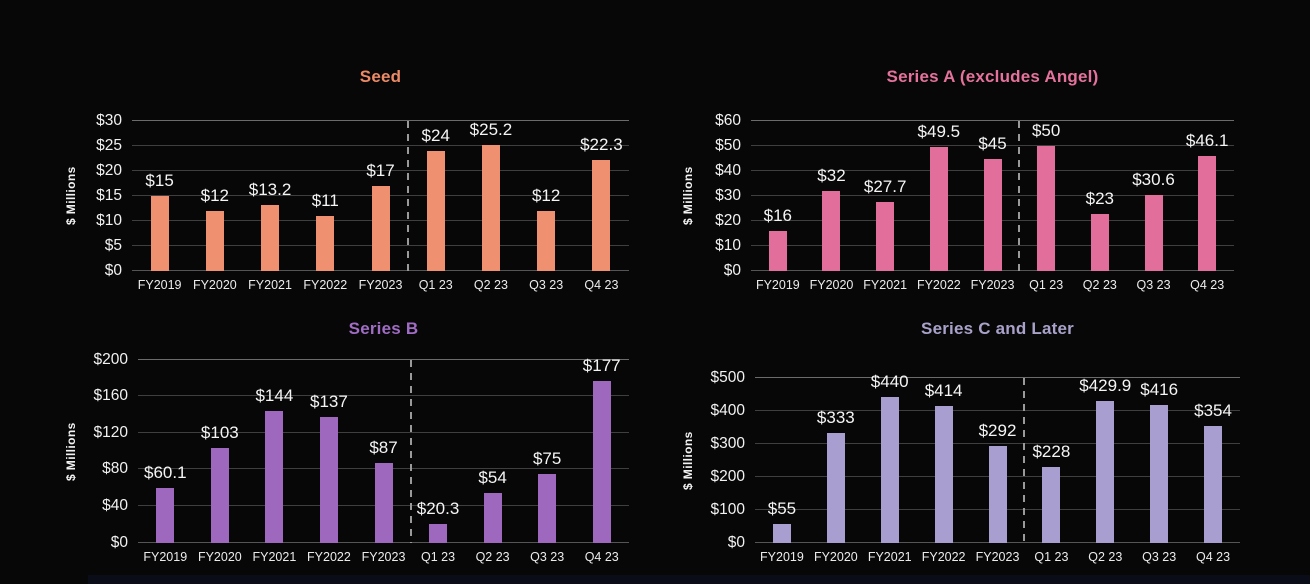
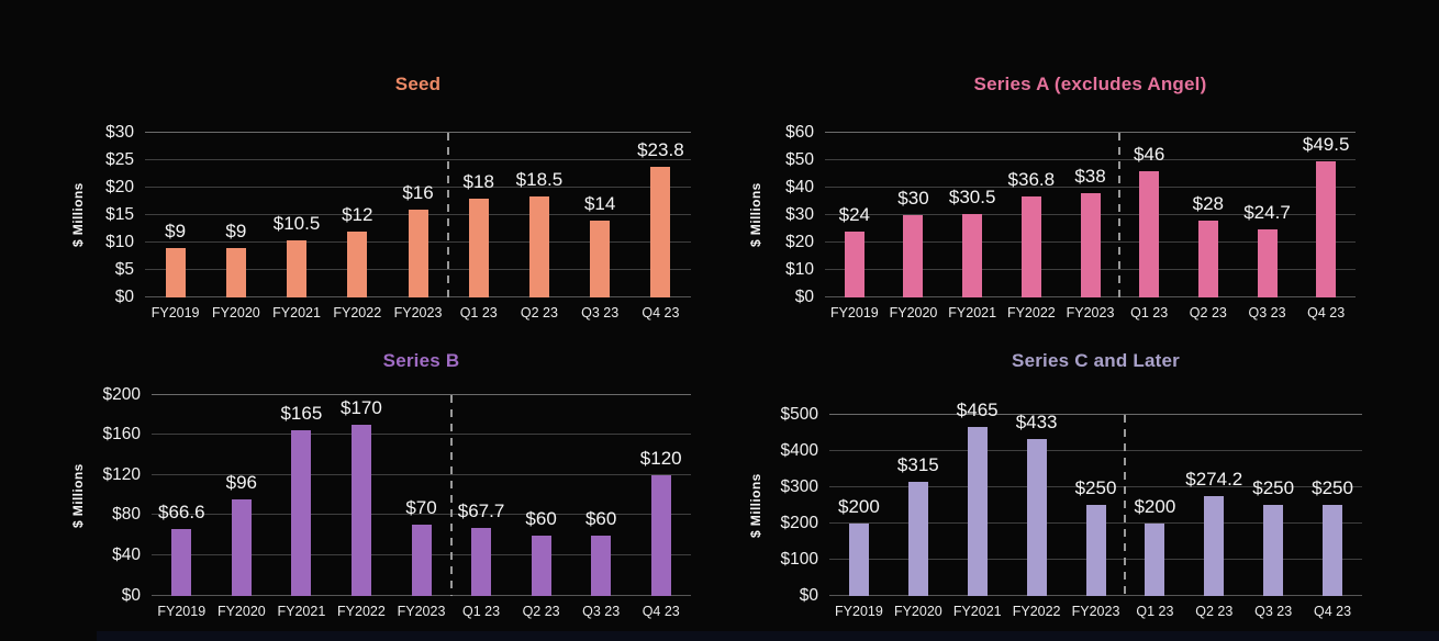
Seed/FY2019: $15 -> $9
Seed/FY2020: $12 -> $9
Seed/FY2021: $13.2 -> $10.5
Seed/FY2022: $11 -> $12
Seed/FY2023: $17 -> $16
Seed/Q1 23: $24 -> $18
Seed/Q2 23: $25.2 -> $18.5
Seed/Q3 23: $12 -> $14
Seed/Q4 23: $22.3 -> $23.8
Series A (excludes Angel)/FY2019: $16 -> $24
Series A (excludes Angel)/FY2020: $32 -> $30
Series A (excludes Angel)/FY2021: $27.7 -> $30.5
Series A (excludes Angel)/FY2022: $49.5 -> $36.8
Series A (excludes Angel)/FY2023: $45 -> $38
Series A (excludes Angel)/Q1 23: $50 -> $46
Series A (excludes Angel)/Q2 23: $23 -> $28
Series A (excludes Angel)/Q3 23: $30.6 -> $24.7
Series A (excludes Angel)/Q4 23: $46.1 -> $49.5
Series B/FY2019: $60.1 -> $66.6
Series B/FY2020: $103 -> $96
Series B/FY2021: $144 -> $165
Series B/FY2022: $137 -> $170
Series B/FY2023: $87 -> $70
Series B/Q1 23: $20.3 -> $67.7
Series B/Q2 23: $54 -> $60
Series B/Q3 23: $75 -> $60
Series B/Q4 23: $177 -> $120
Series C and Later/FY2019: $55 -> $200
Series C and Later/FY2020: $333 -> $315
Series C and Later/FY2021: $440 -> $465
Series C and Later/FY2022: $414 -> $433
Series C and Later/FY2023: $292 -> $250
Series C and Later/Q1 23: $228 -> $200
Series C and Later/Q2 23: $429.9 -> $274.2
Series C and Later/Q3 23: $416 -> $250
Series C and Later/Q4 23: $354 -> $250
